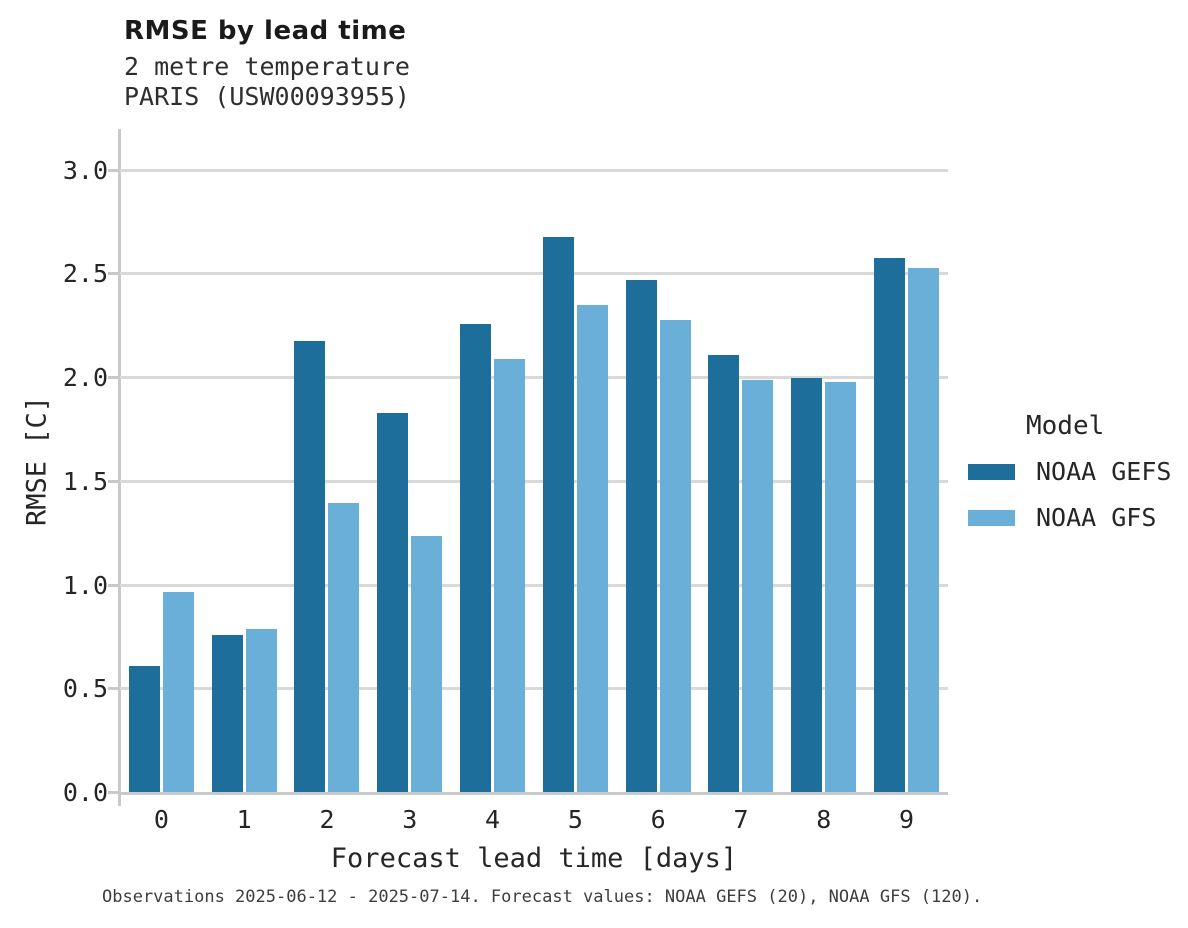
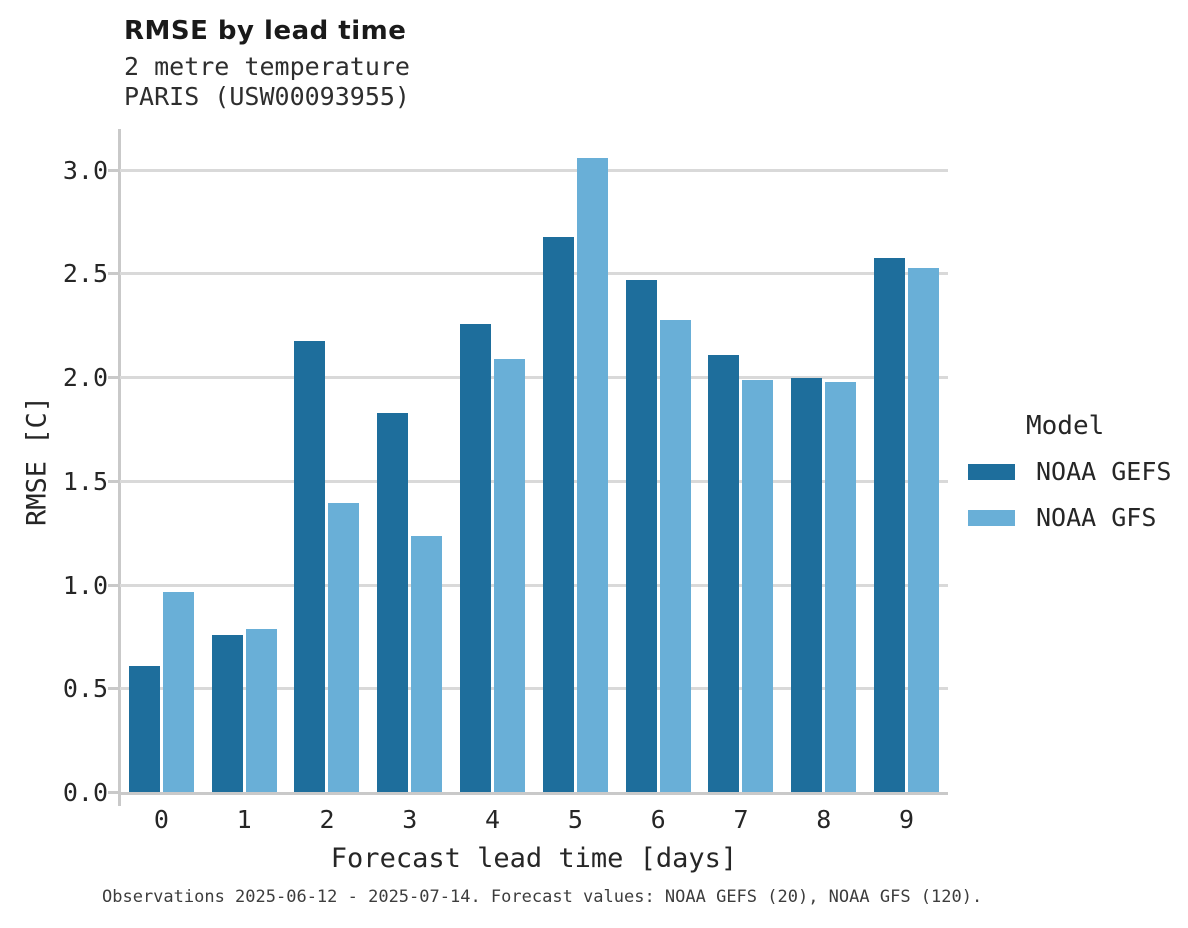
NOAA GFS/5: 2.35 -> 3.06
